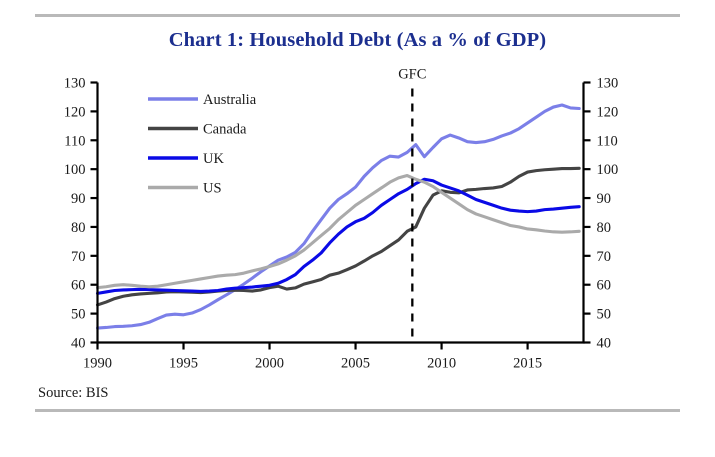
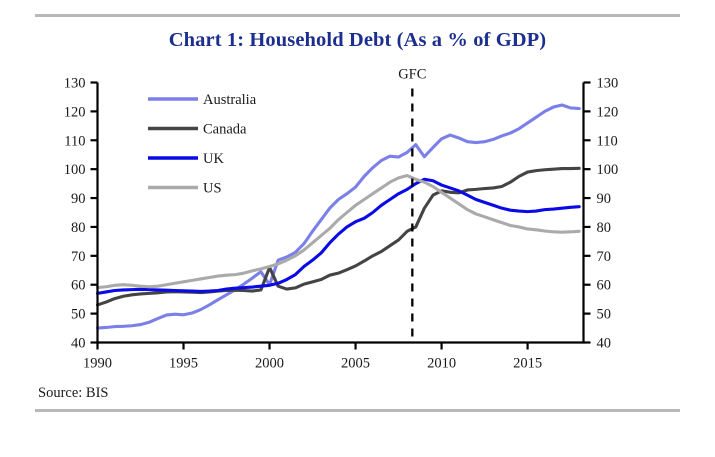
Australia/2000: 66 -> 60
Canada/2000: 59 -> 66
